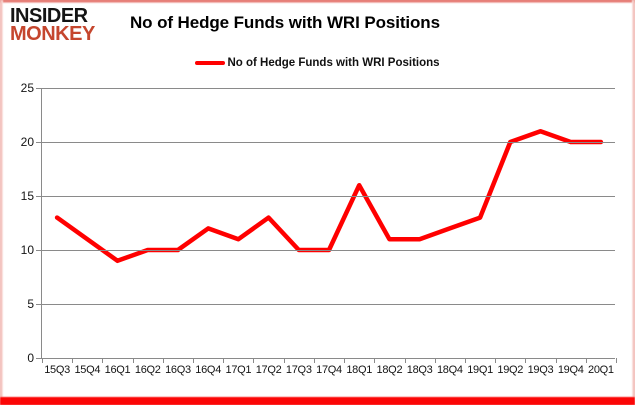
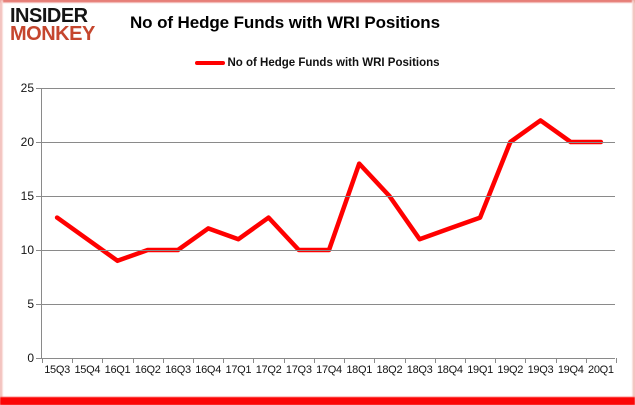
18Q1: 16 -> 18
18Q2: 11 -> 15
19Q3: 21 -> 22
